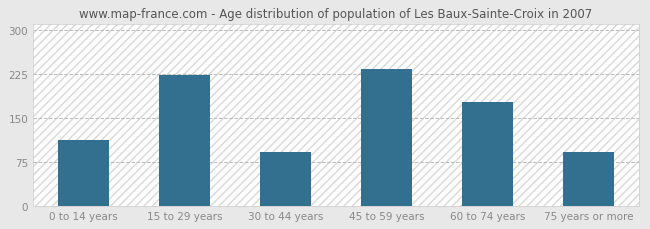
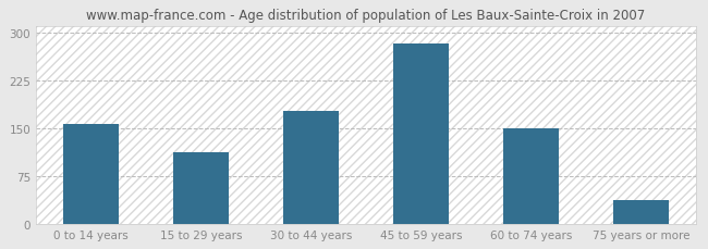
0 to 14 years: 112 -> 157
15 to 29 years: 224 -> 113
30 to 44 years: 92 -> 178
45 to 59 years: 234 -> 284
60 to 74 years: 178 -> 150
75 years or more: 92 -> 38
